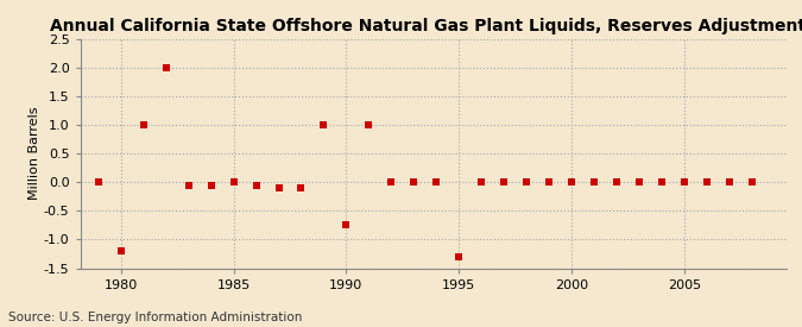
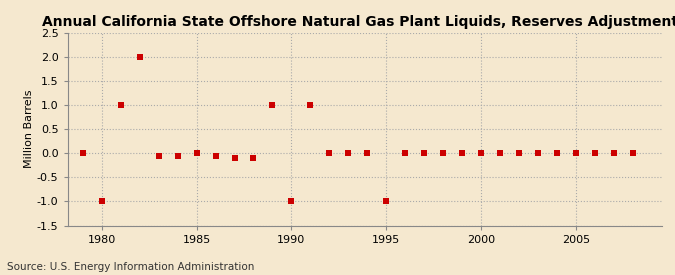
1980: -1.20 -> -1.00
1990: -0.75 -> -1.00
1995: -1.30 -> -1.00
